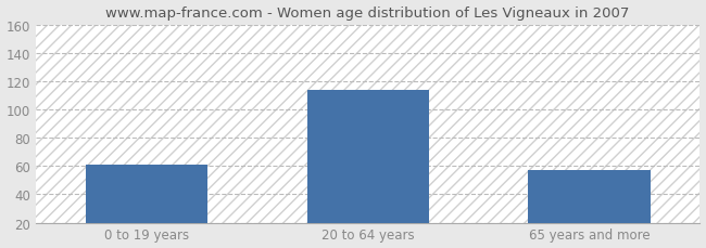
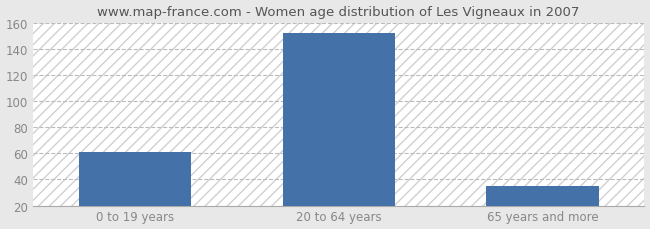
20 to 64 years: 114 -> 152
65 years and more: 57 -> 35
